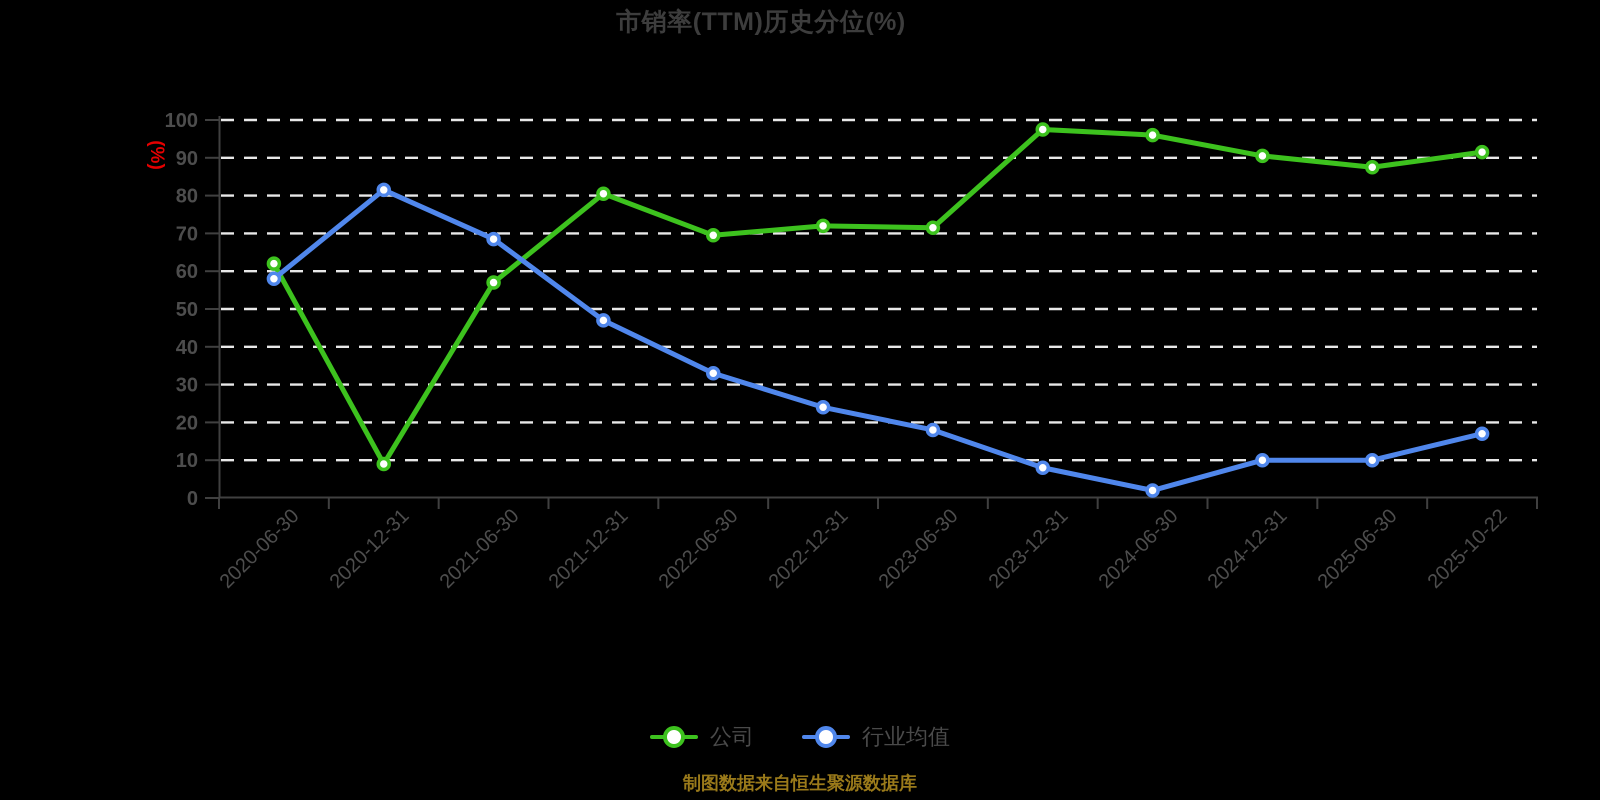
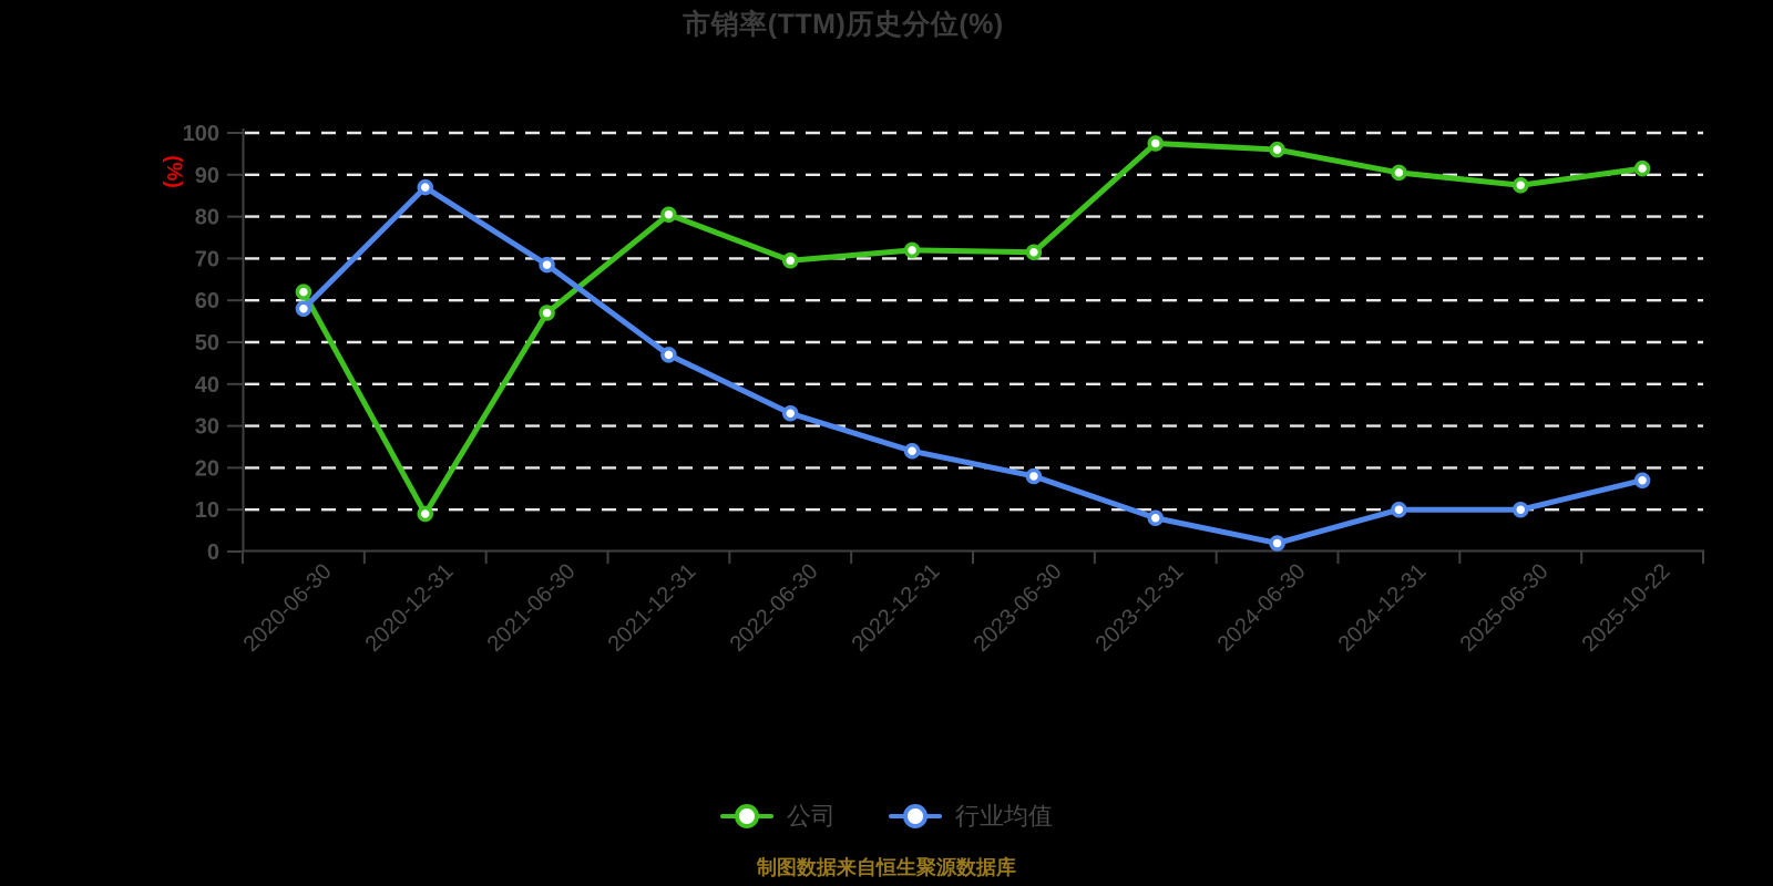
行业均值/2020-12-31: 82 -> 87
